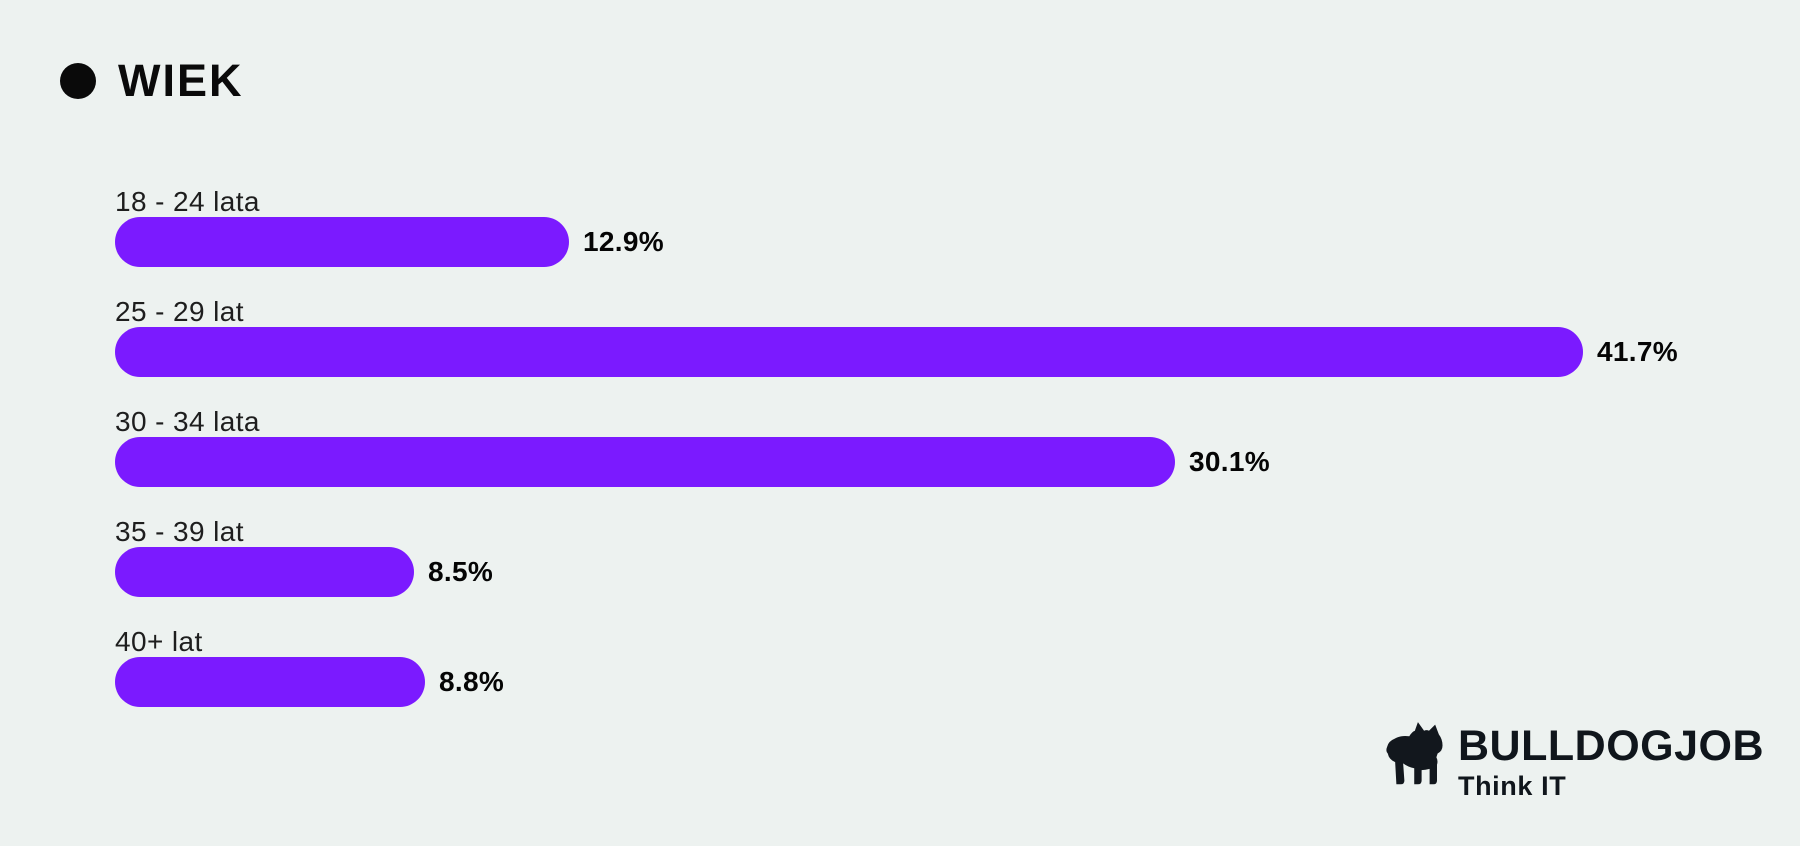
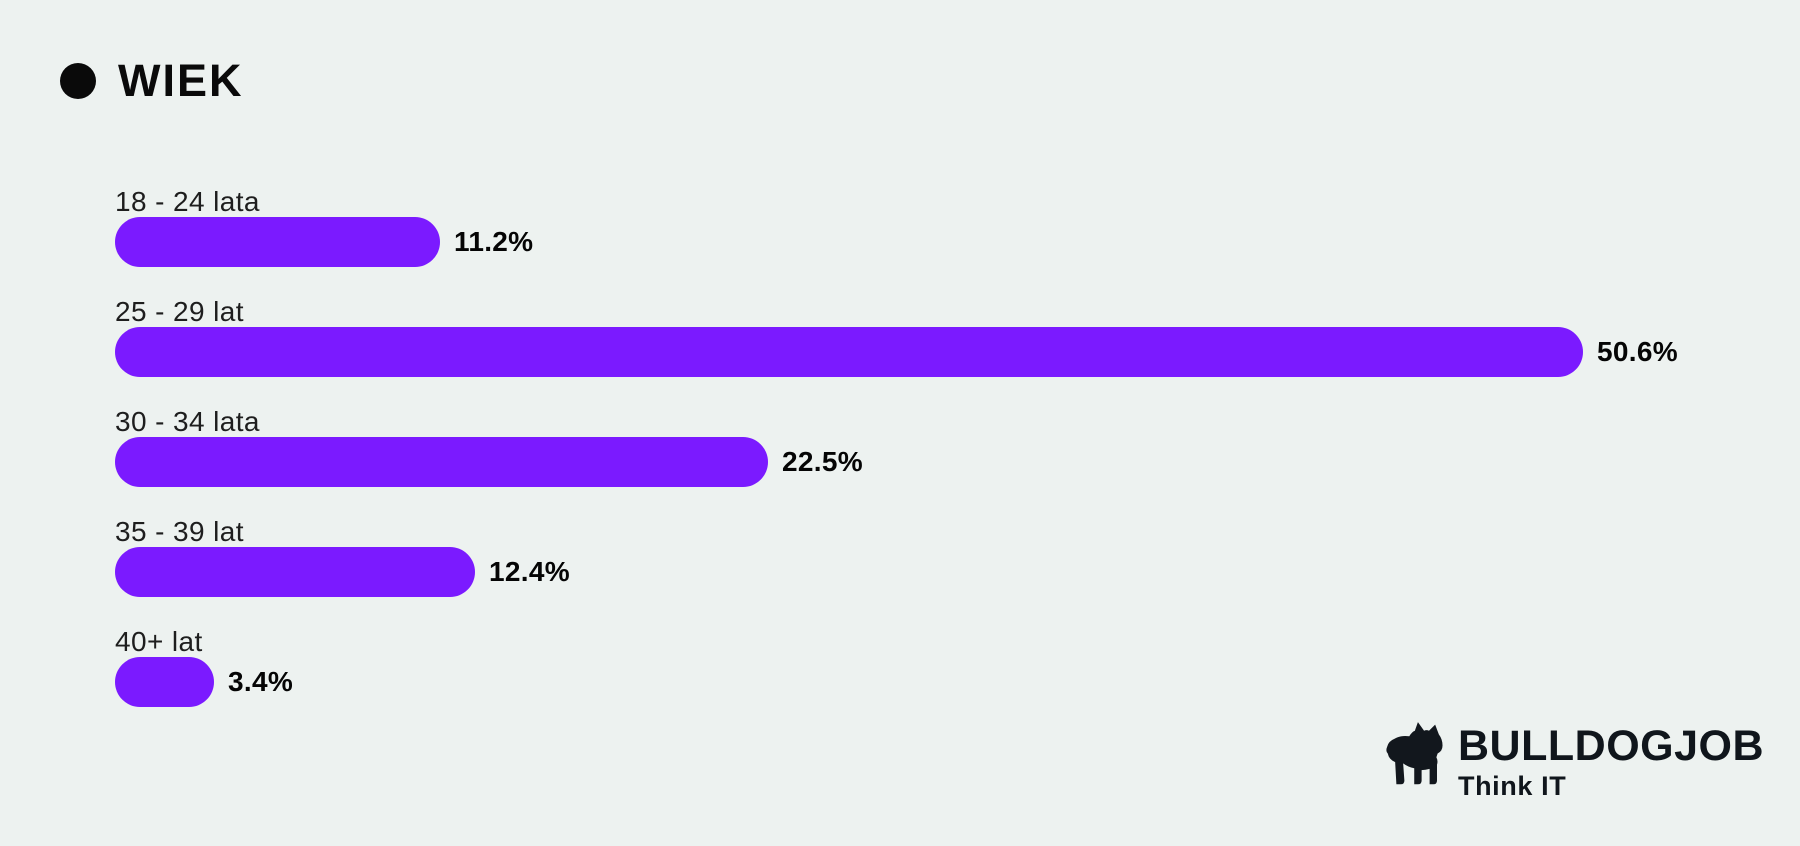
18 - 24 lata: 12.9% -> 11.2%
25 - 29 lat: 41.7% -> 50.6%
30 - 34 lata: 30.1% -> 22.5%
35 - 39 lat: 8.5% -> 12.4%
40+ lat: 8.8% -> 3.4%
